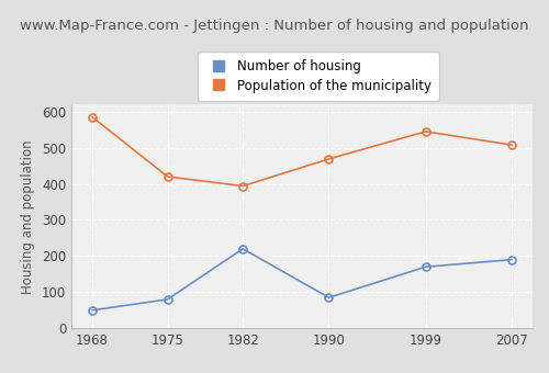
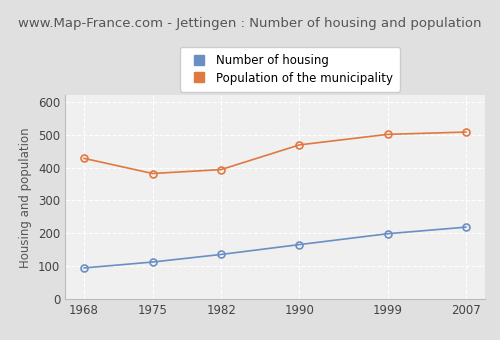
Number of housing/1968: 50 -> 95
Population of the municipality/1968: 585 -> 428
Number of housing/1975: 80 -> 113
Population of the municipality/1975: 420 -> 382
Number of housing/1982: 220 -> 136
Number of housing/1990: 85 -> 166
Number of housing/1999: 170 -> 199
Population of the municipality/1999: 545 -> 501
Number of housing/2007: 190 -> 219
